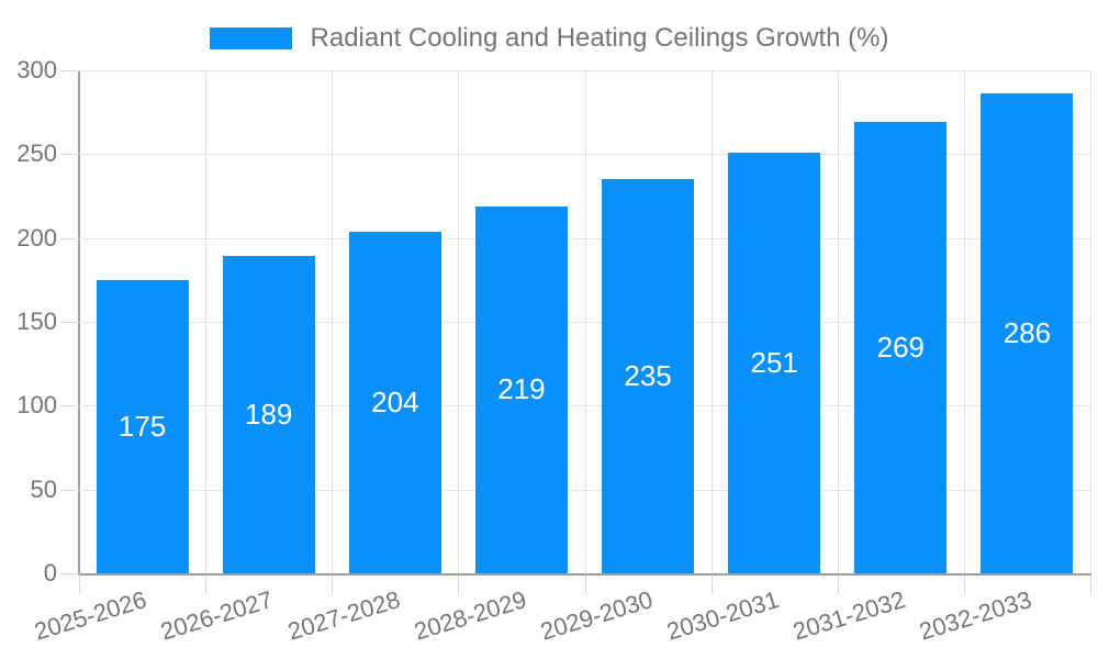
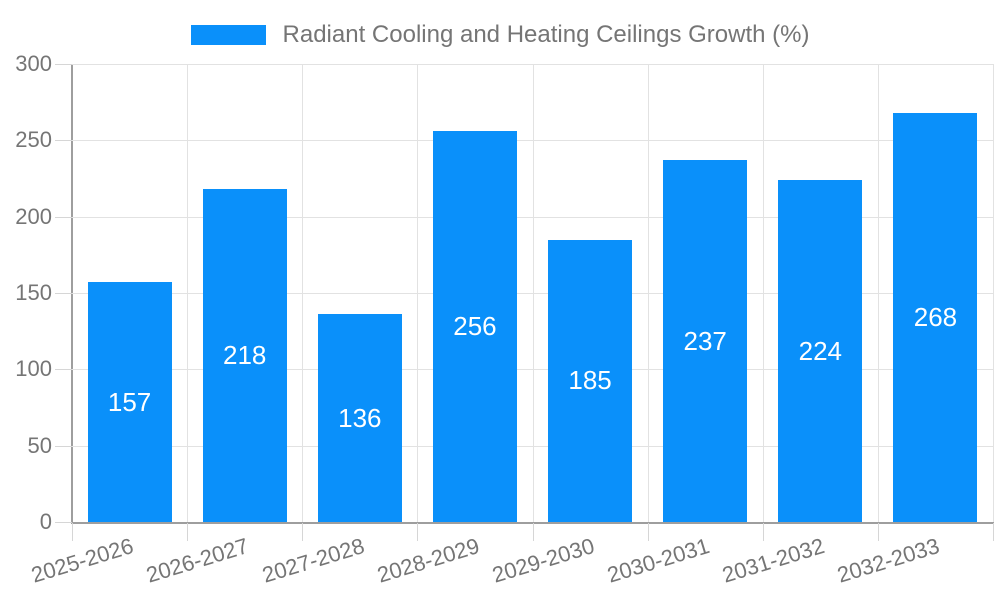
2025-2026: 175 -> 157
2026-2027: 189 -> 218
2027-2028: 204 -> 136
2028-2029: 219 -> 256
2029-2030: 235 -> 185
2030-2031: 251 -> 237
2031-2032: 269 -> 224
2032-2033: 286 -> 268
